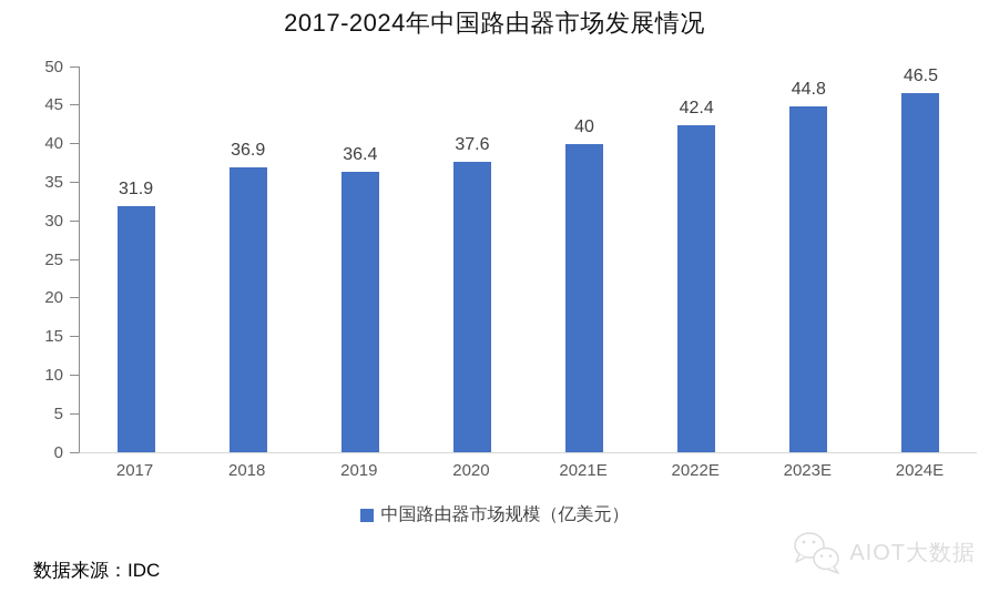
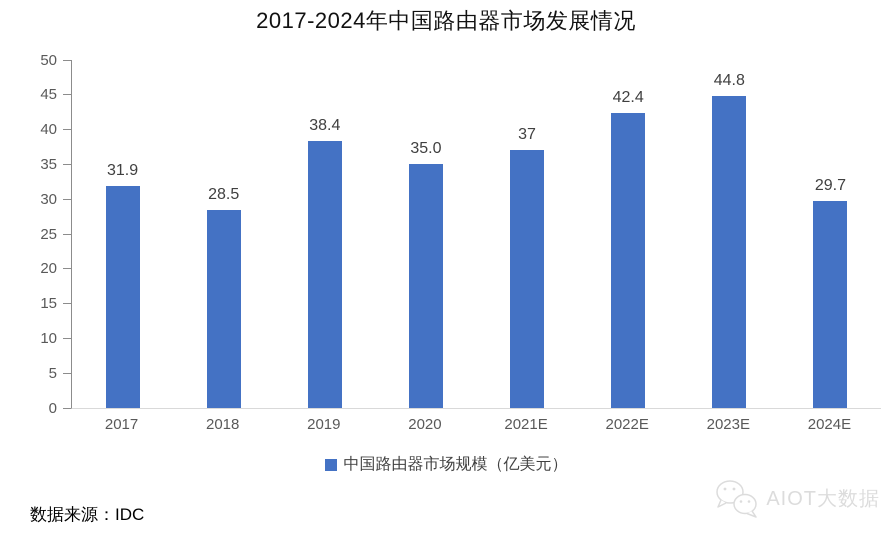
2018: 36.9 -> 28.5
2019: 36.4 -> 38.4
2020: 37.6 -> 35.0
2021E: 40 -> 37
2024E: 46.5 -> 29.7
